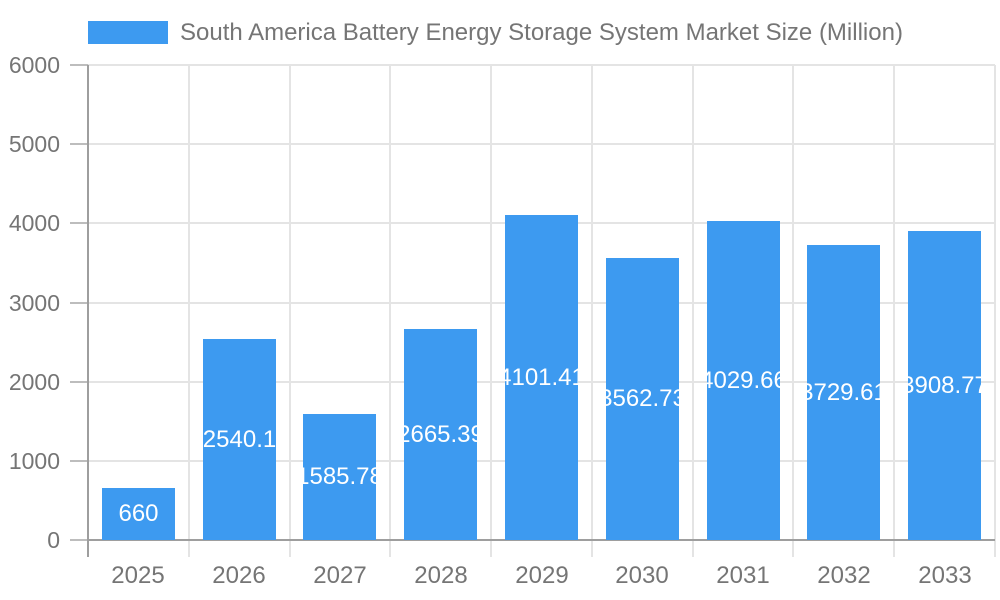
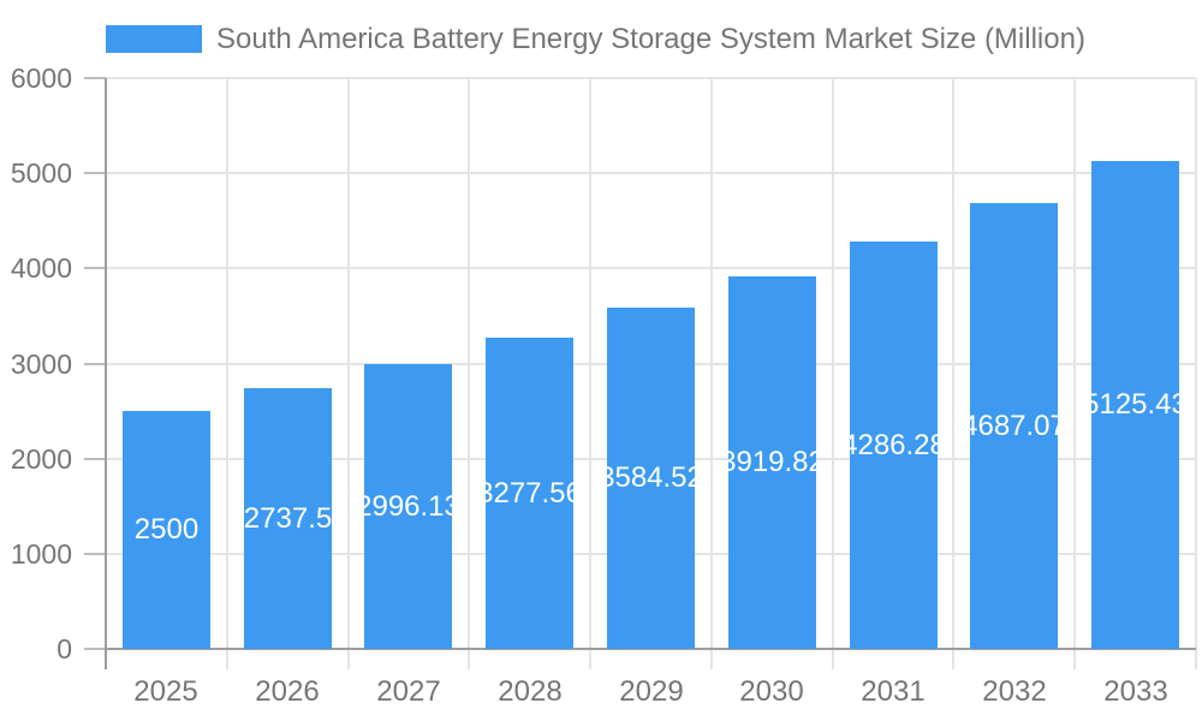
2025: 660 -> 2500
2026: 2540.1 -> 2737.5
2027: 1585.78 -> 2996.13
2028: 2665.39 -> 3277.56
2029: 4101.41 -> 3584.52
2030: 3562.73 -> 3919.82
2031: 4029.66 -> 4286.28
2032: 3729.61 -> 4687.07
2033: 3908.77 -> 5125.43
